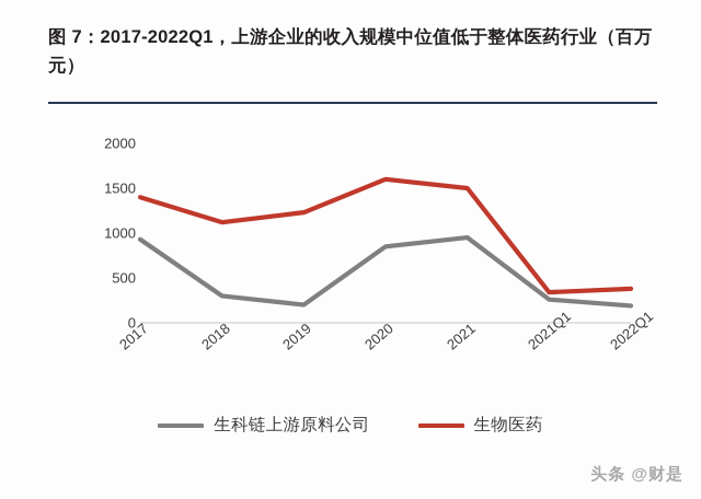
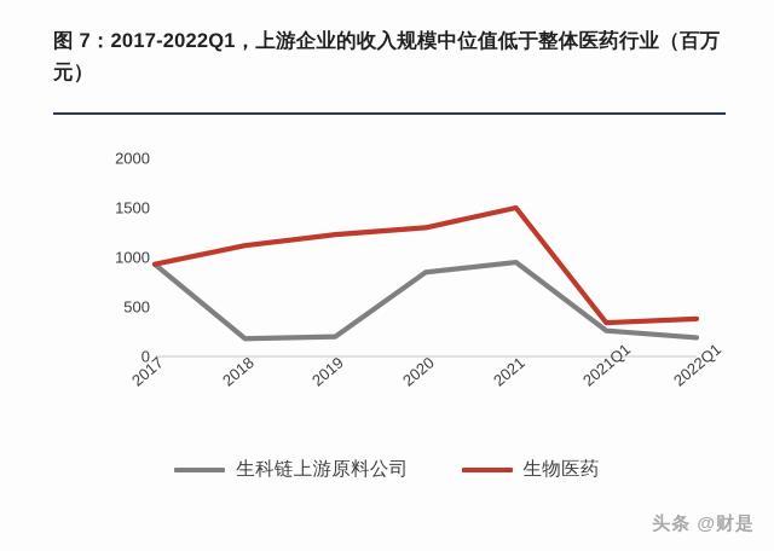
生物医药/2017: 1400 -> 900
生科链上游原料公司/2018: 300 -> 200
生物医药/2020: 1600 -> 1300
